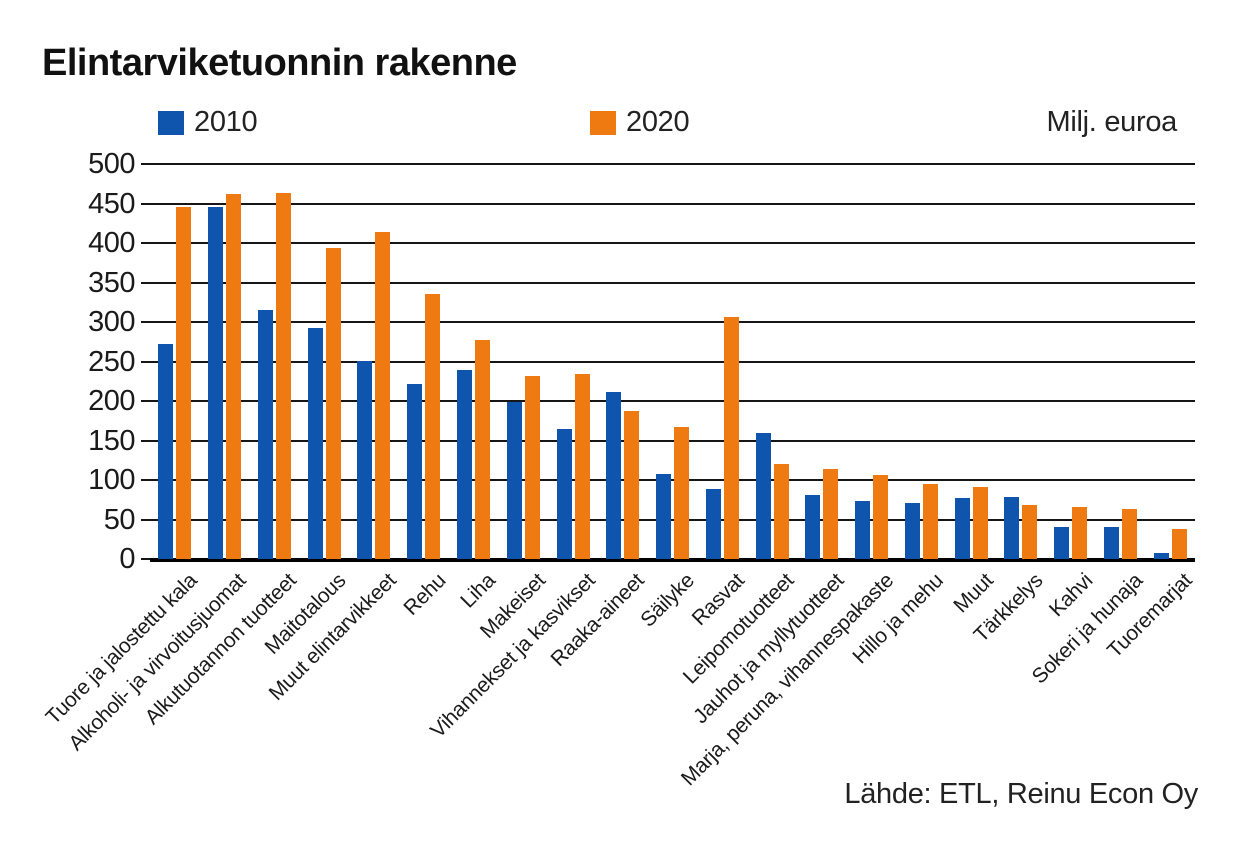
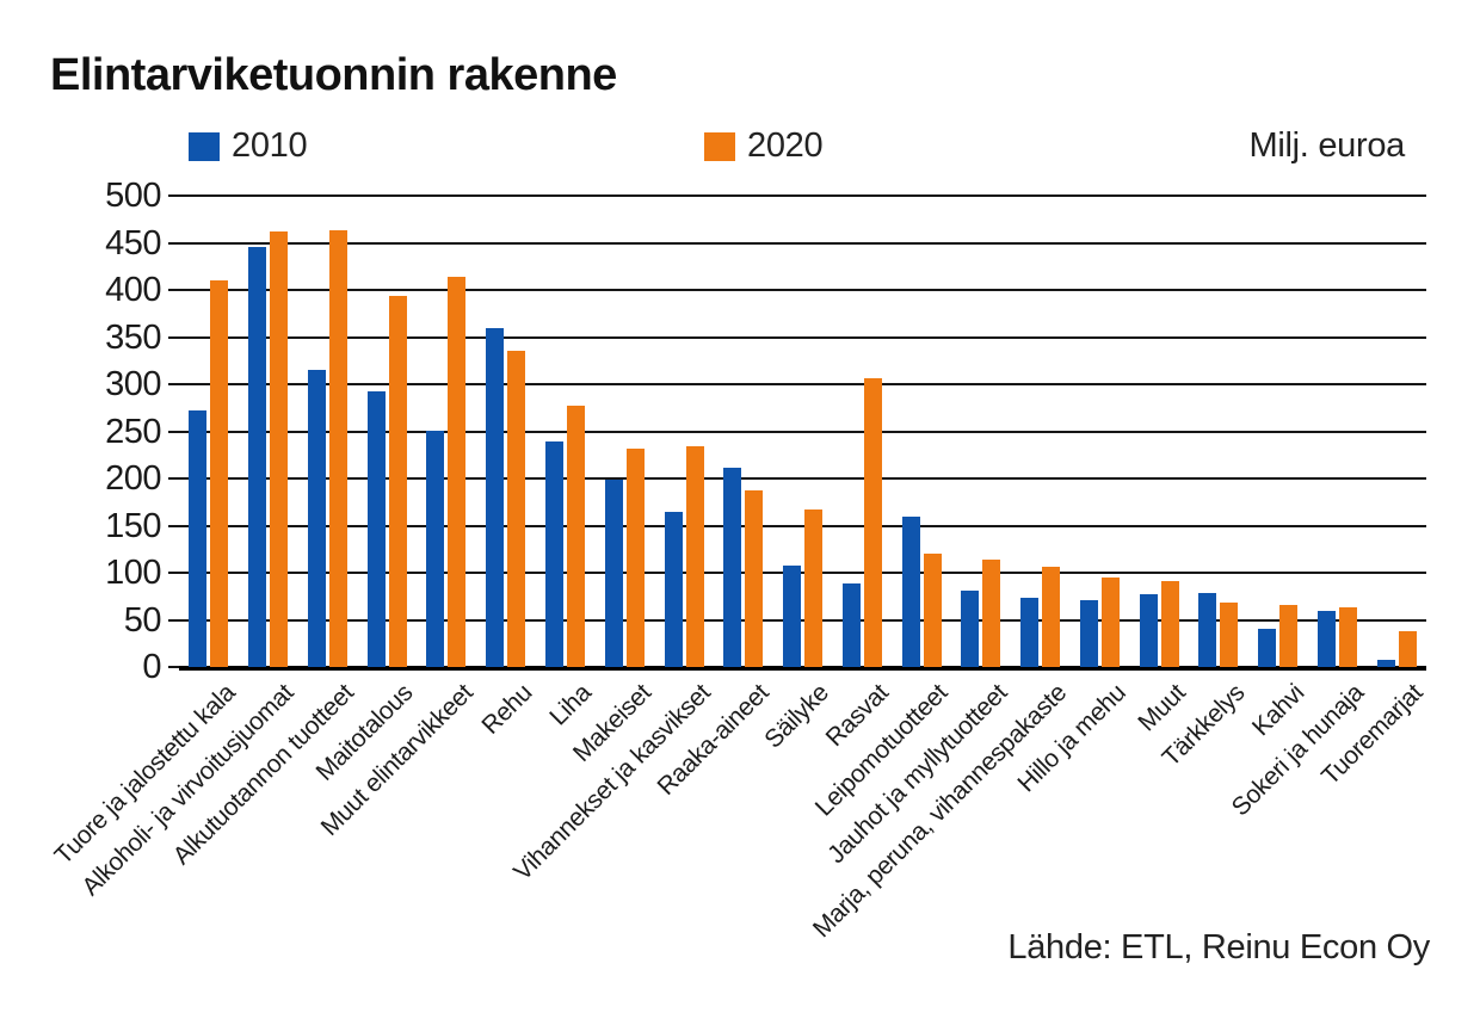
2020/Tuore ja jalostettu kala: 440 -> 410
2010/Rehu: 220 -> 360
2010/Sokeri ja hunaja: 40 -> 60
